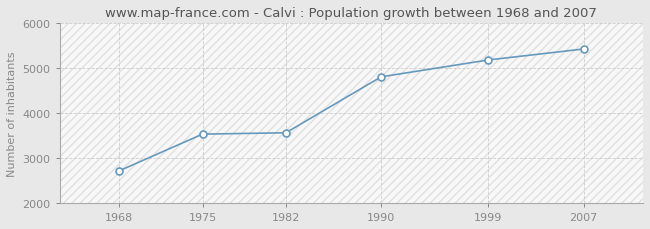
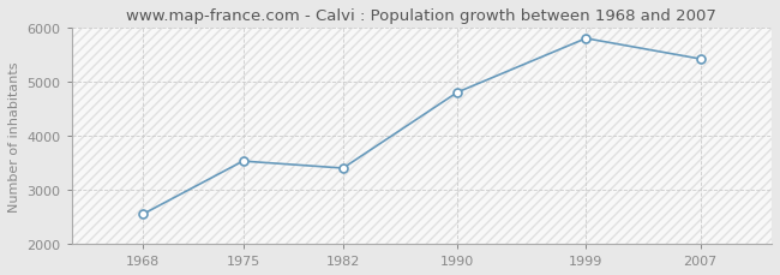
1968: 2720 -> 2550
1982: 3560 -> 3400
1999: 5180 -> 5800
